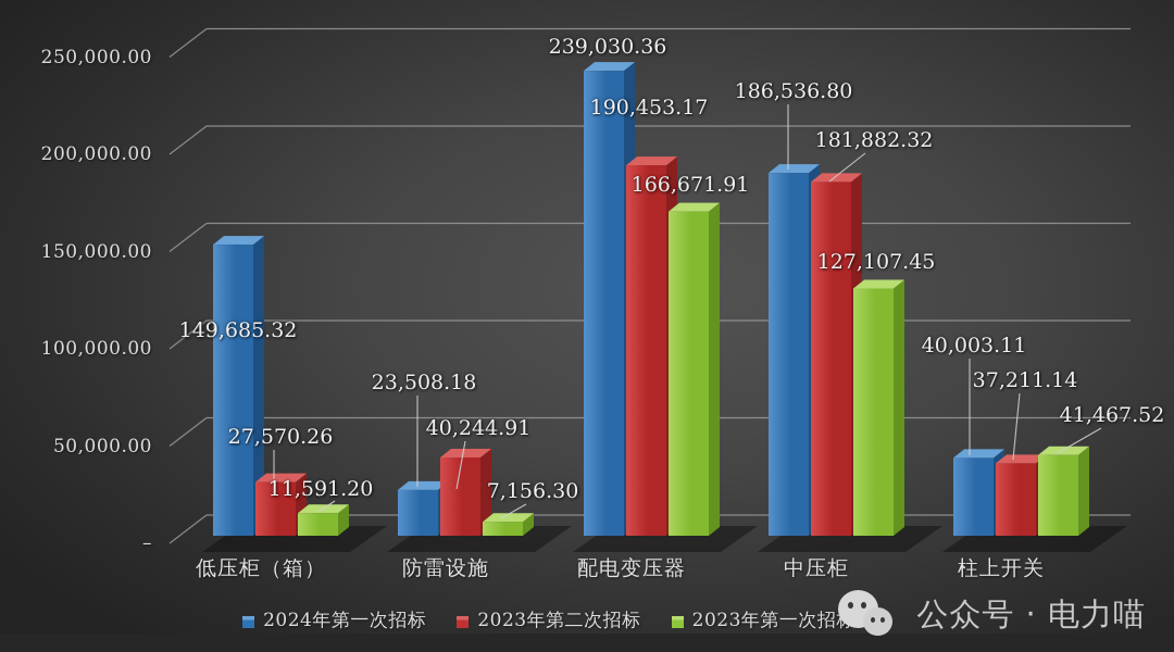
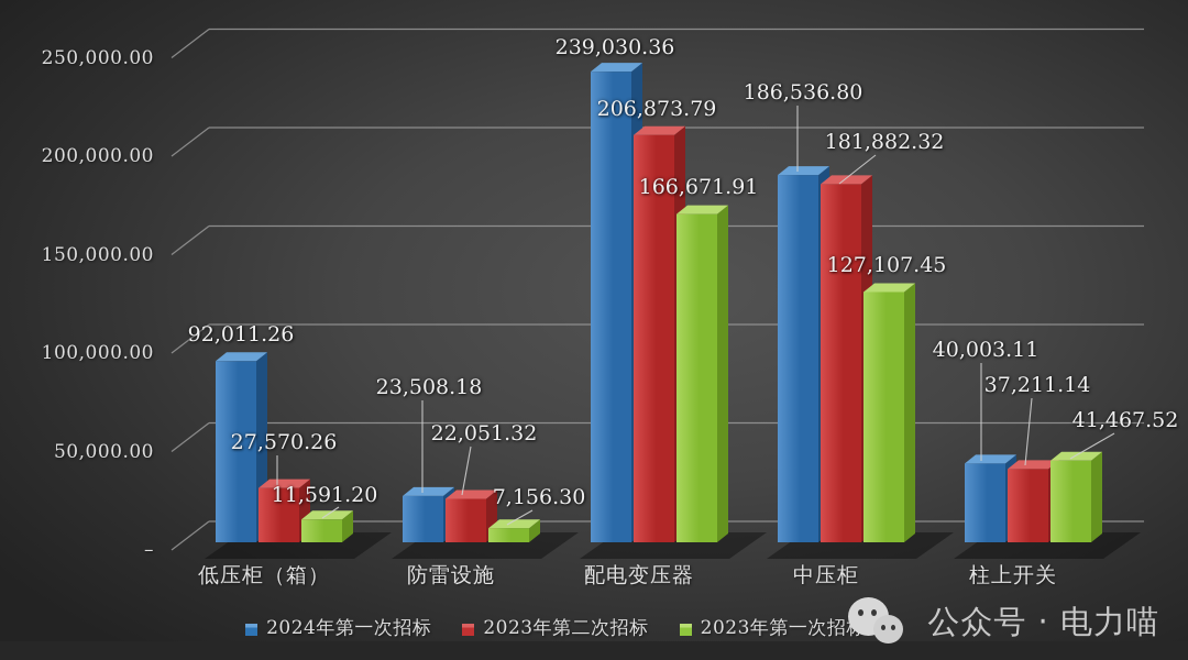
2024年第一次招标/低压柜（箱）: 149,685.32 -> 92,011.26
2023年第二次招标/防雷设施: 40,244.91 -> 22,051.32
2023年第二次招标/配电变压器: 190,453.17 -> 206,873.79
